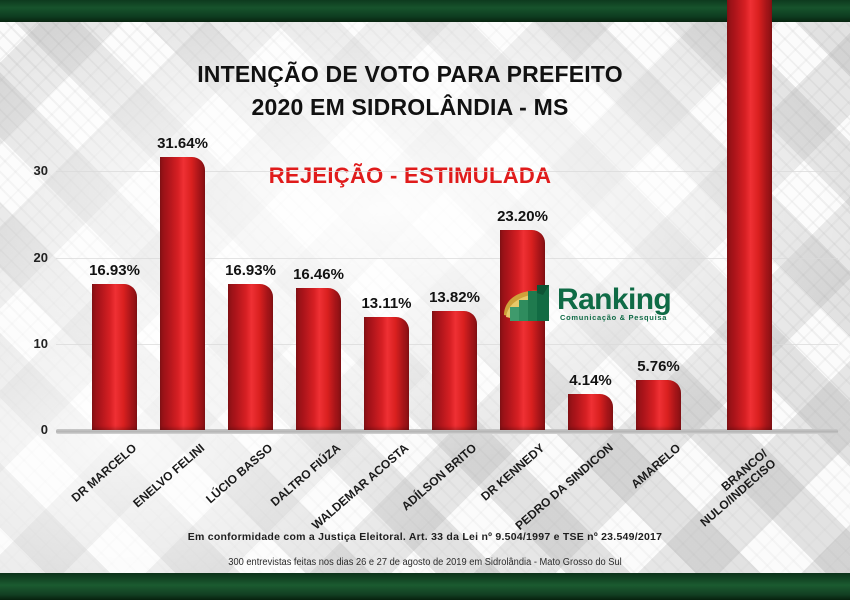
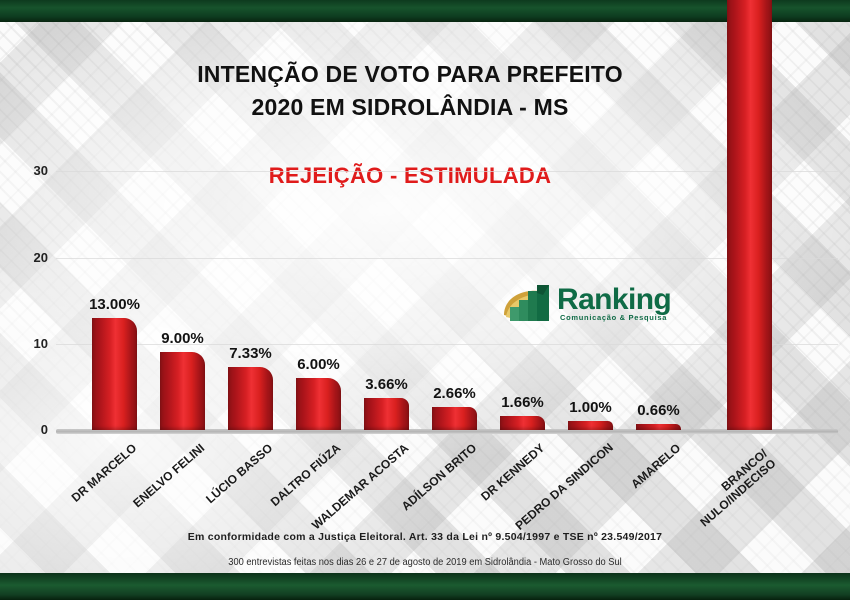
DR MARCELO: 16.93% -> 13.00%
ENELVO FELINI: 31.64% -> 9.00%
LÚCIO BASSO: 16.93% -> 7.33%
DALTRO FIÚZA: 16.46% -> 6.00%
WALDEMAR ACOSTA: 13.11% -> 3.66%
ADÍLSON BRITO: 13.82% -> 2.66%
DR KENNEDY: 23.20% -> 1.66%
PEDRO DA SINDICON: 4.14% -> 1.00%
AMARELO: 5.76% -> 0.66%
